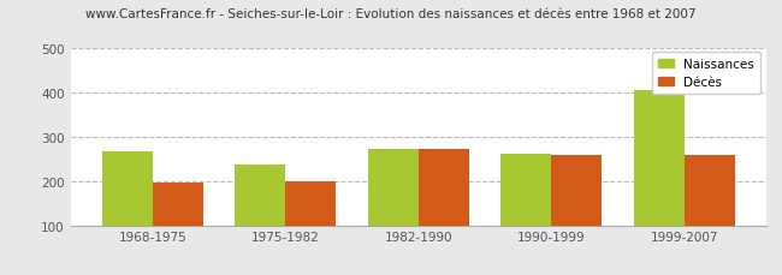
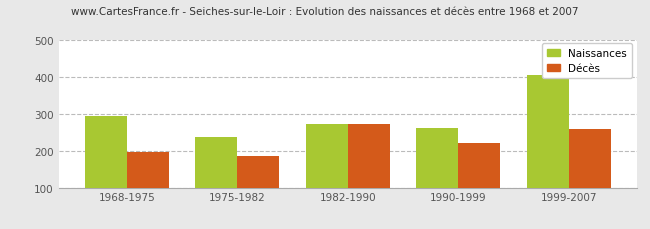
Naissances/1968-1975: 268 -> 295
Décès/1975-1982: 200 -> 185
Décès/1990-1999: 260 -> 220
